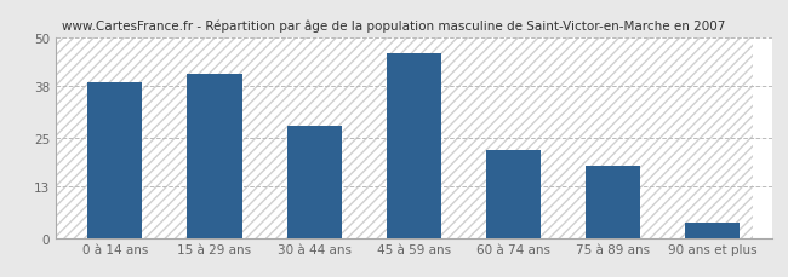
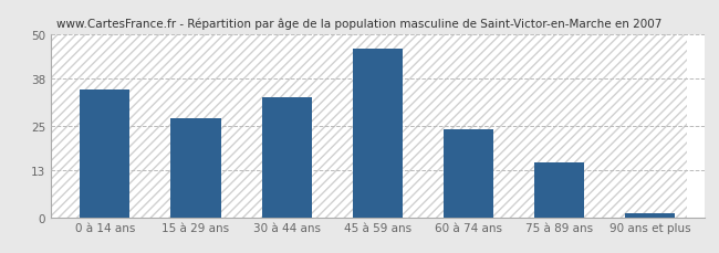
0 à 14 ans: 39 -> 35
15 à 29 ans: 41 -> 27
30 à 44 ans: 28 -> 33
60 à 74 ans: 22 -> 24
75 à 89 ans: 18 -> 15
90 ans et plus: 4 -> 1
